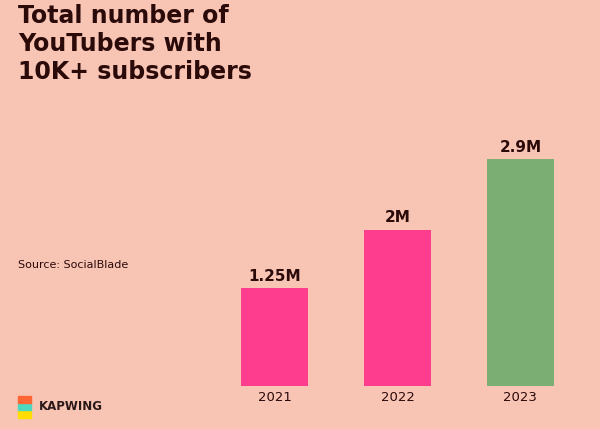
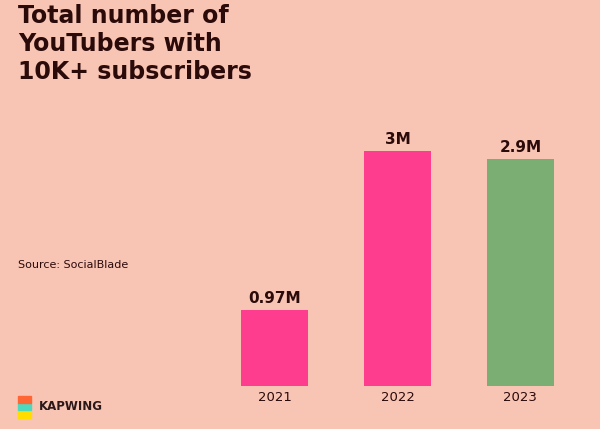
2021: 1.25M -> 0.97M
2022: 2M -> 3M
